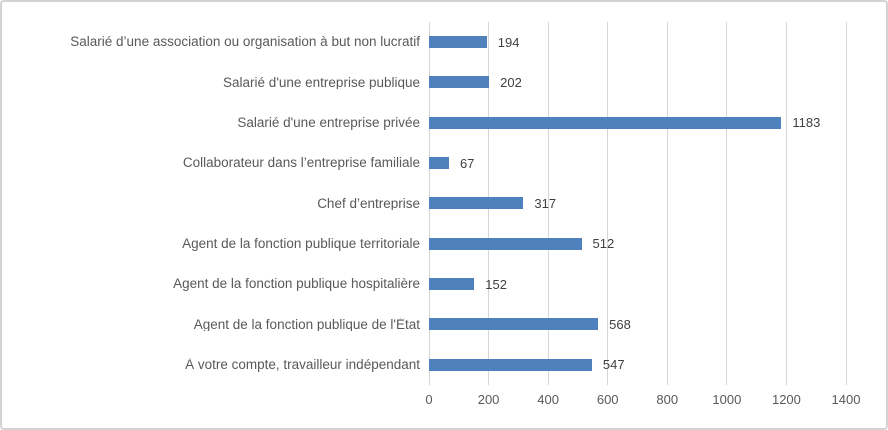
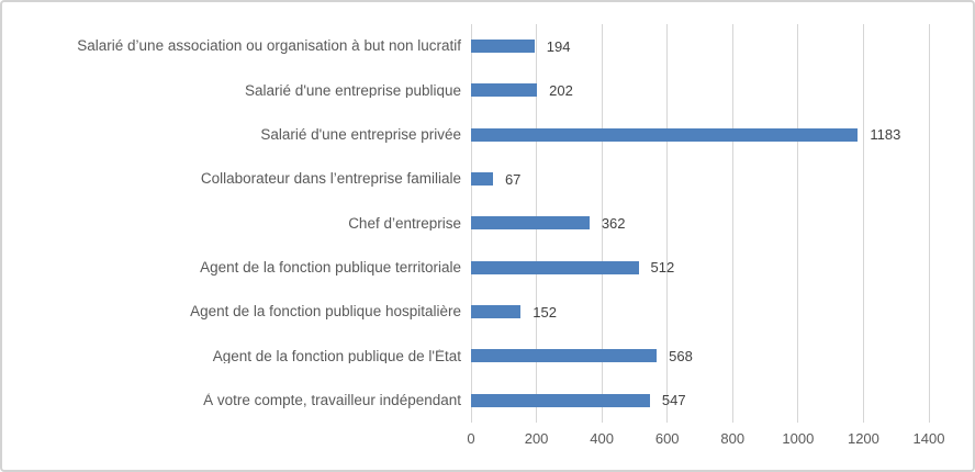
Chef d’entreprise: 317 -> 362
